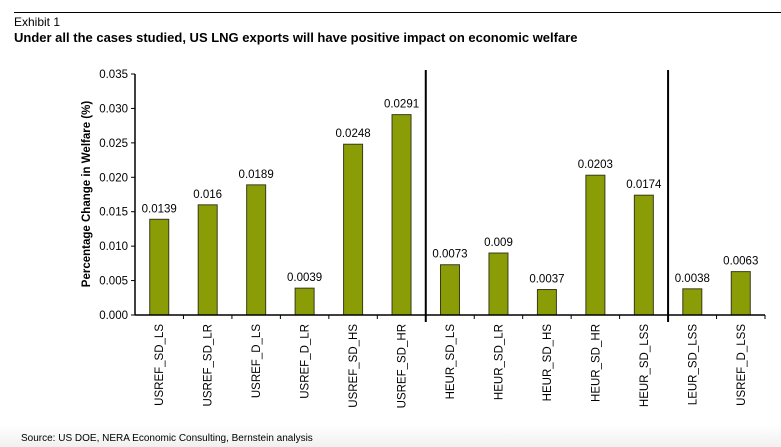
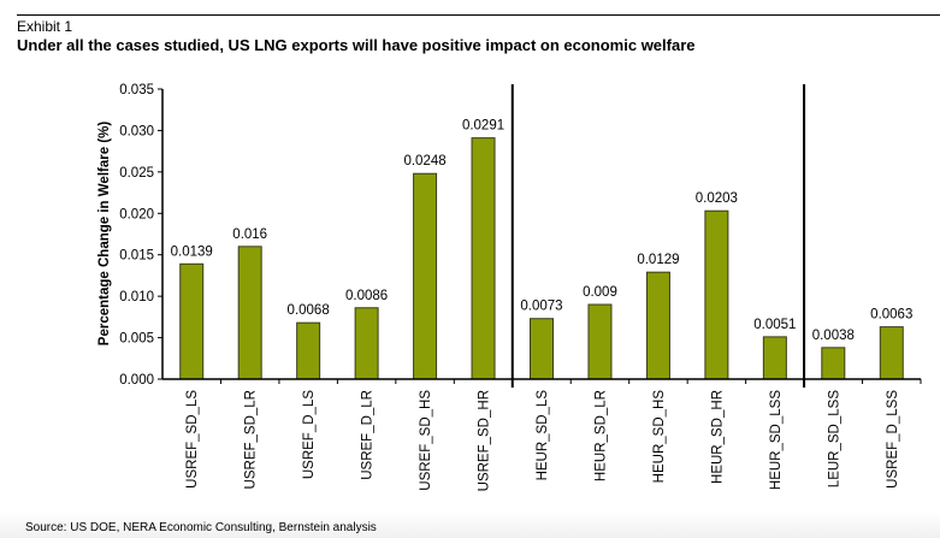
USREF_D_LS: 0.0189 -> 0.0068
USREF_D_LR: 0.0039 -> 0.0086
HEUR_SD_HS: 0.0037 -> 0.0129
HEUR_SD_LSS: 0.0174 -> 0.0051
